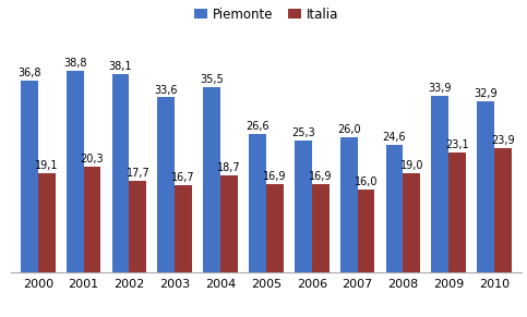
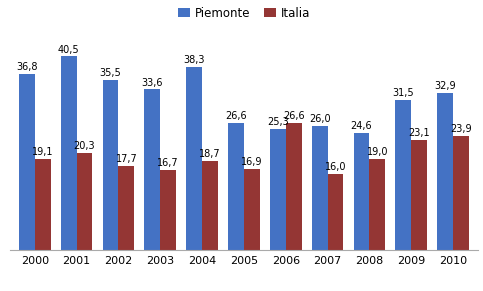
Piemonte/2001: 38,8 -> 40,5
Piemonte/2002: 38,1 -> 35,5
Piemonte/2004: 35,5 -> 38,3
Italia/2006: 16,9 -> 26,6
Piemonte/2009: 33,9 -> 31,5
